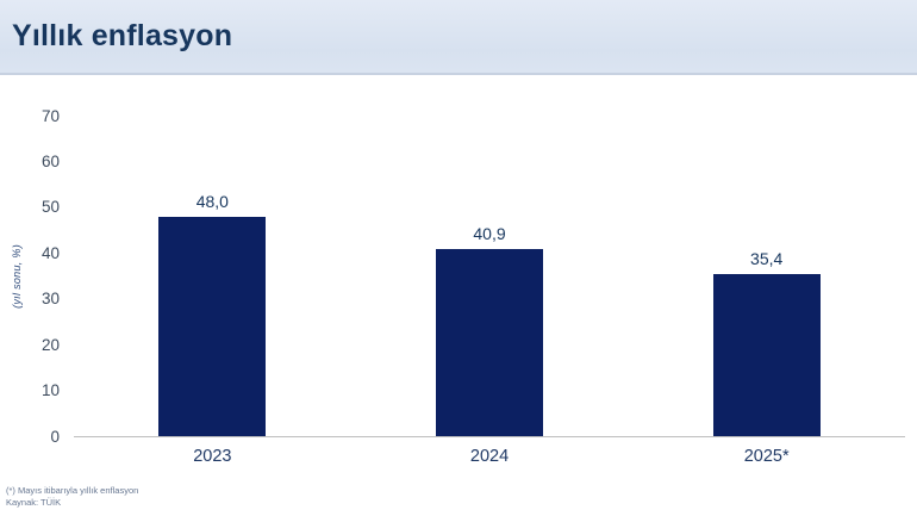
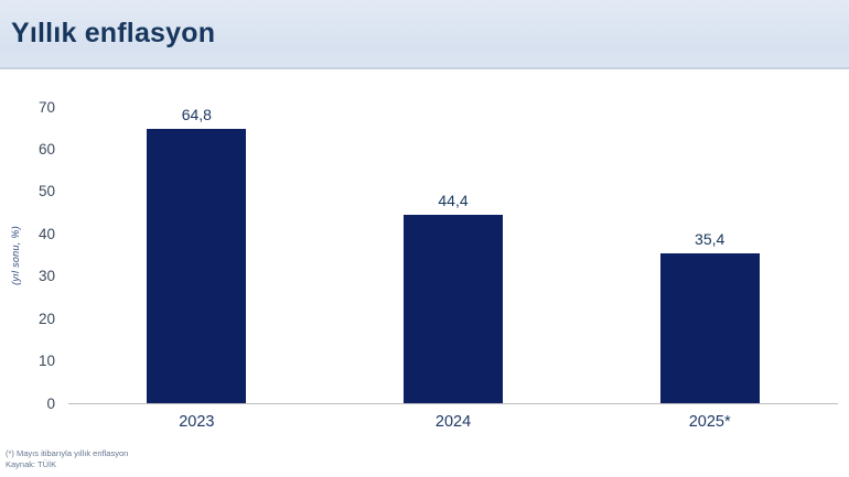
2023: 48,0 -> 64,8
2024: 40,9 -> 44,4
